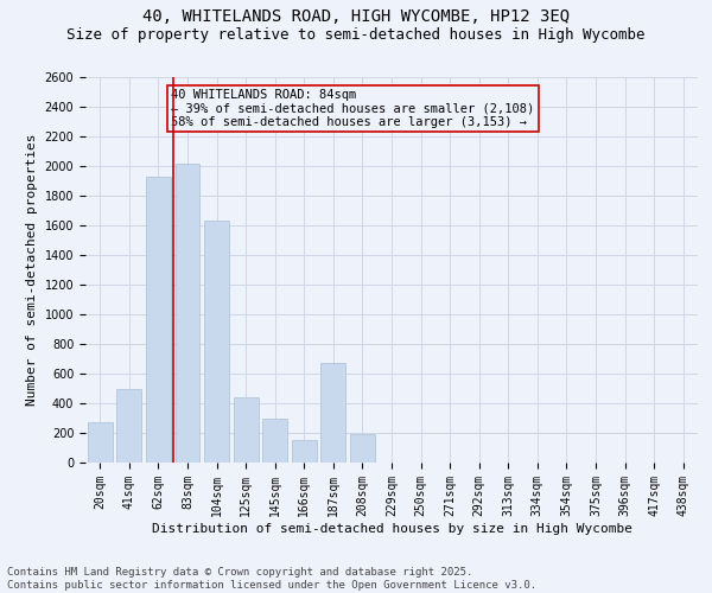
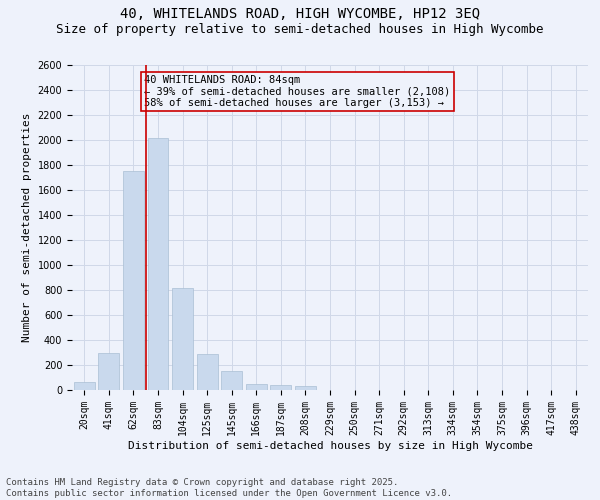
20sqm: 270 -> 60
41sqm: 500 -> 300
62sqm: 1930 -> 1750
104sqm: 1630 -> 820
125sqm: 440 -> 290
145sqm: 300 -> 160
166sqm: 150 -> 50
187sqm: 670 -> 40
208sqm: 190 -> 40
